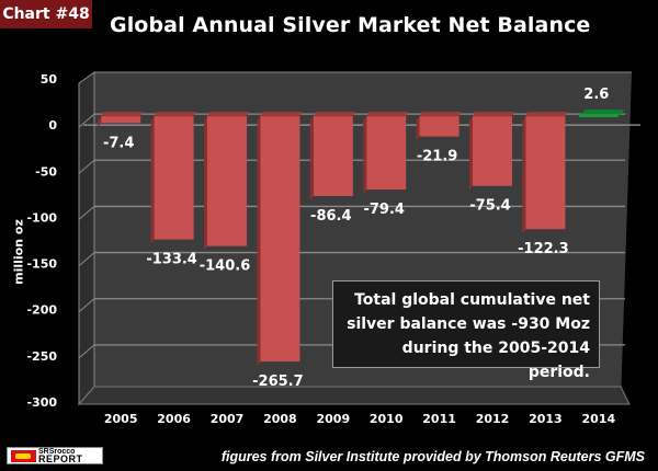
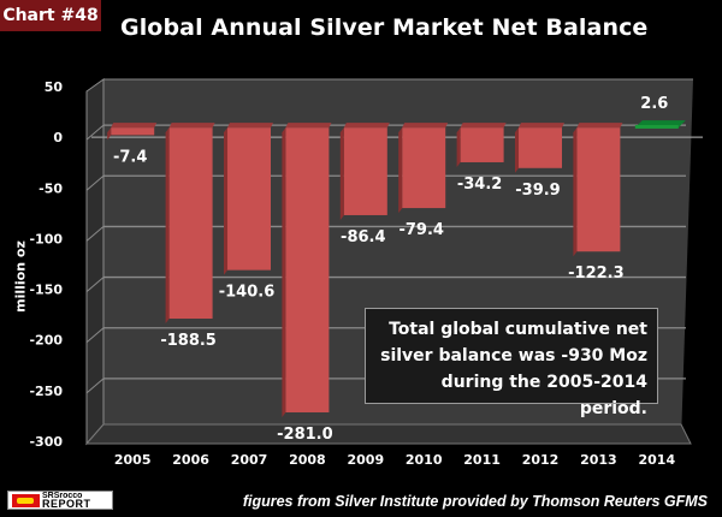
2006: -133.4 -> -188.5
2008: -265.7 -> -281.0
2011: -21.9 -> -34.2
2012: -75.4 -> -39.9
